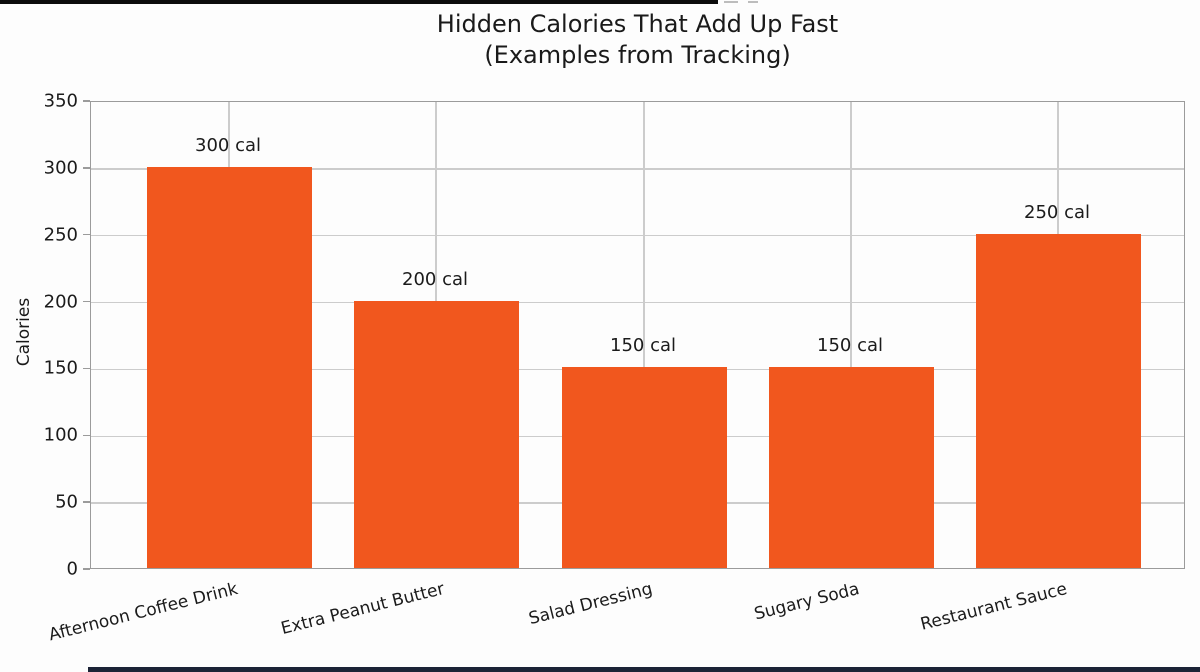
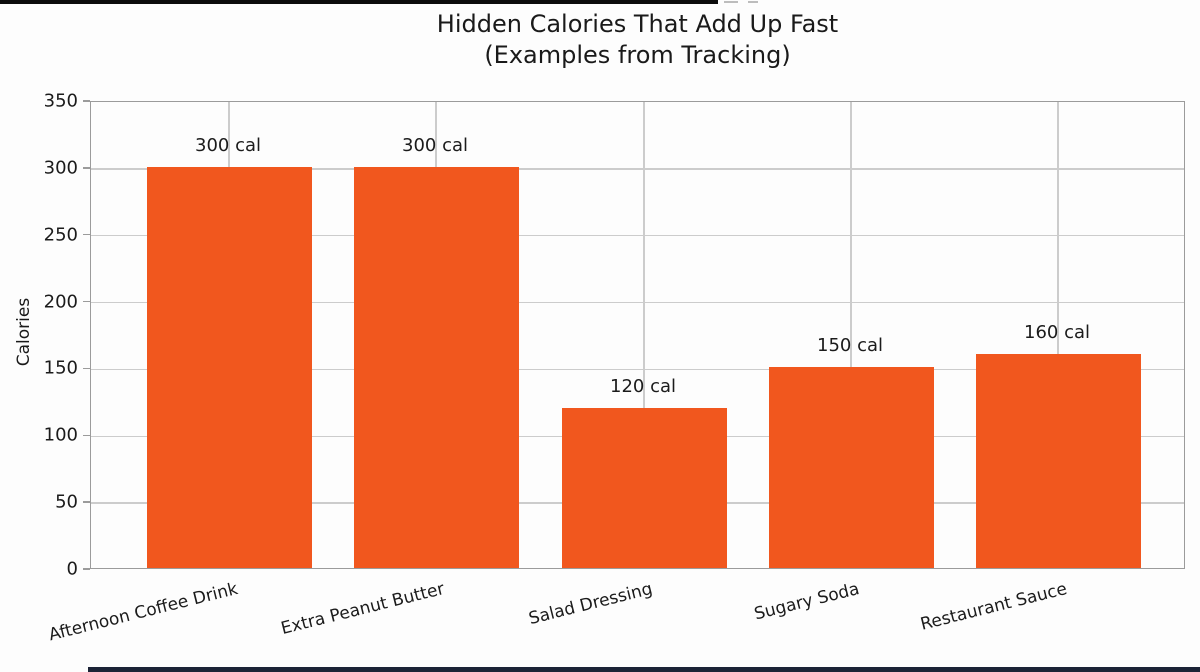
Extra Peanut Butter: 200 -> 300
Salad Dressing: 150 -> 120
Restaurant Sauce: 250 -> 160
